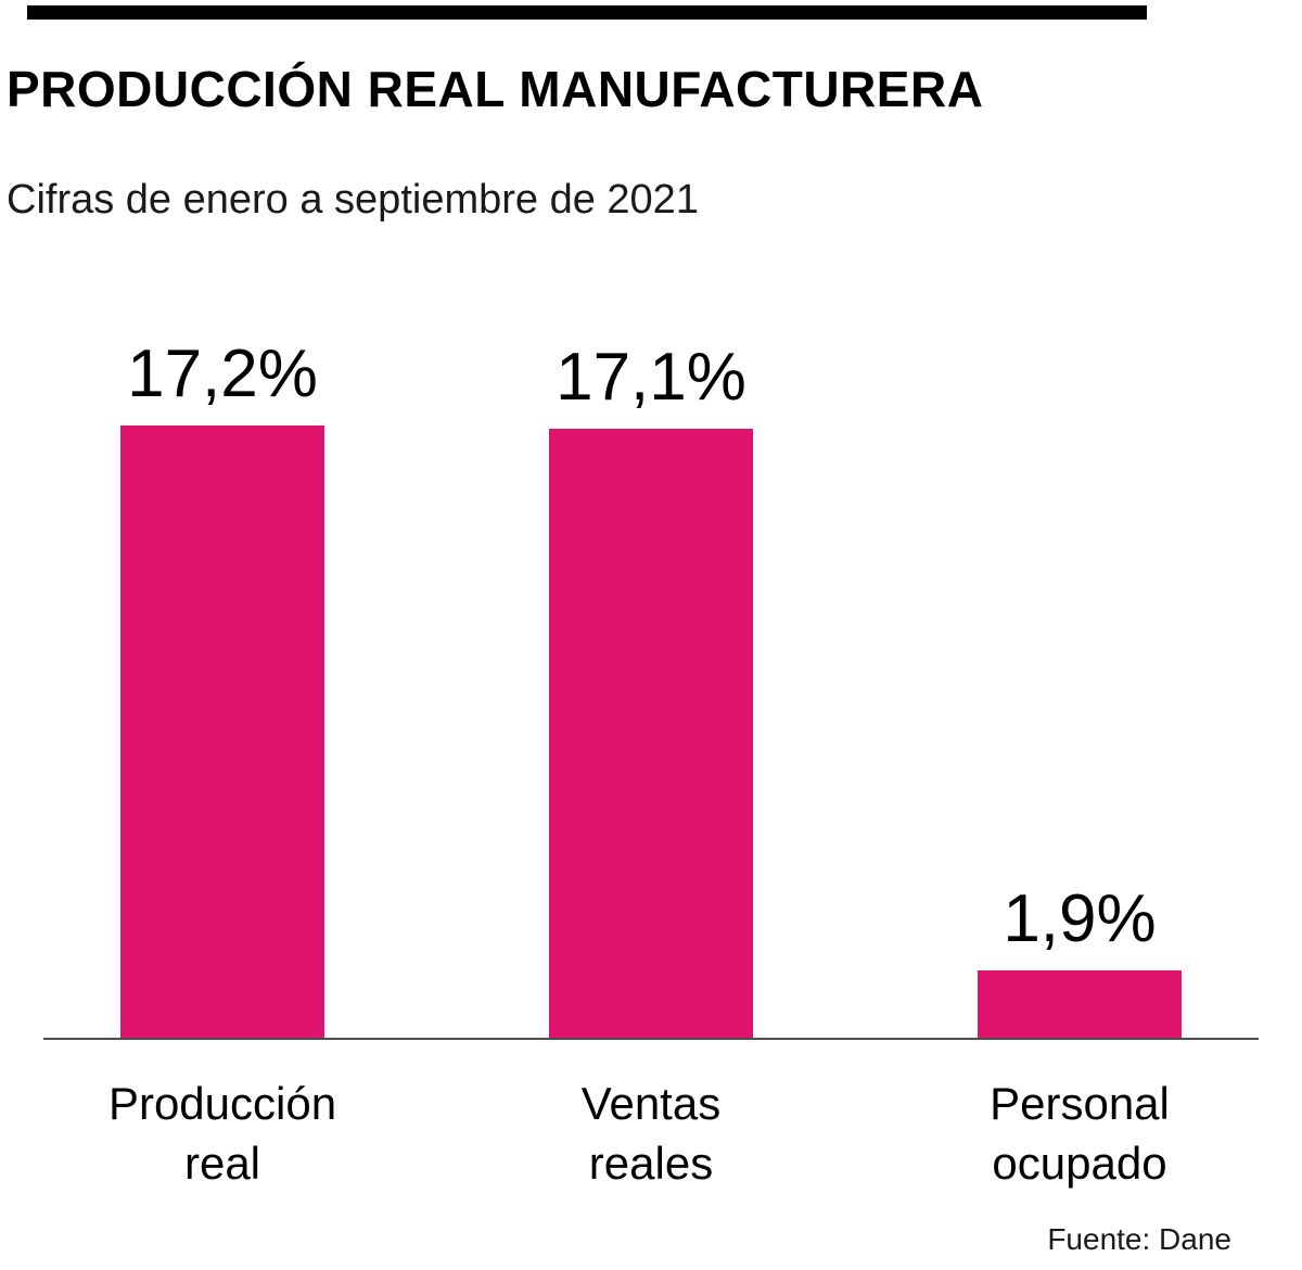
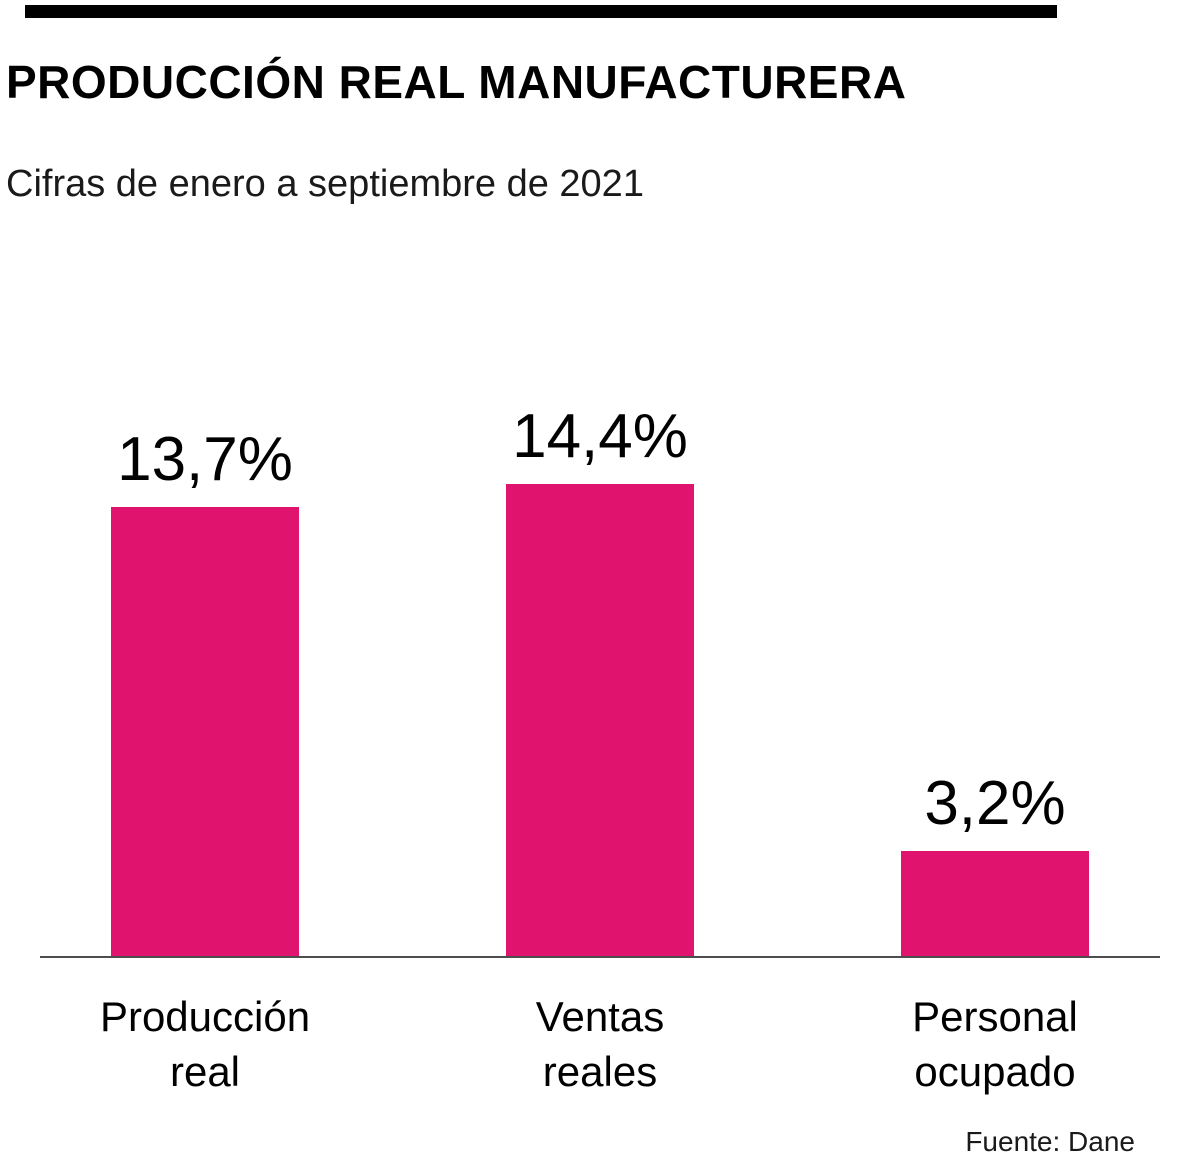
Producción real: 17,2% -> 13,7%
Ventas reales: 17,1% -> 14,4%
Personal ocupado: 1,9% -> 3,2%
